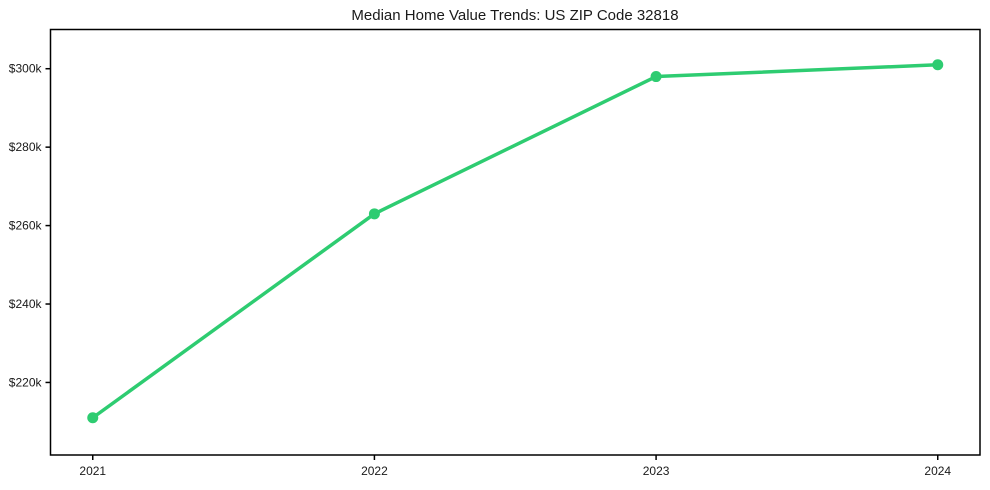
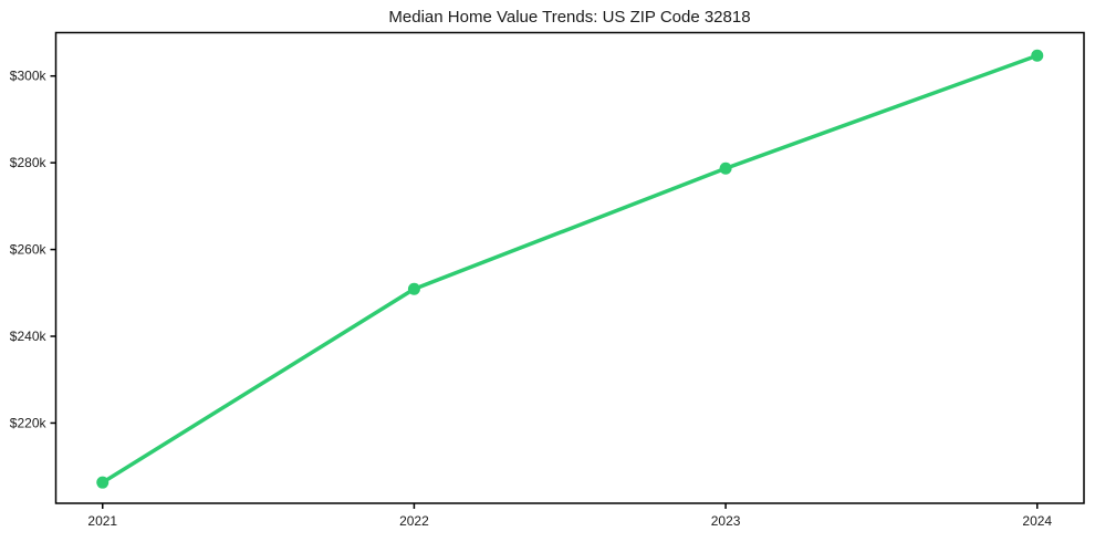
2021: $211k -> $206k
2022: $263k -> $251k
2023: $298k -> $279k
2024: $301k -> $305k
